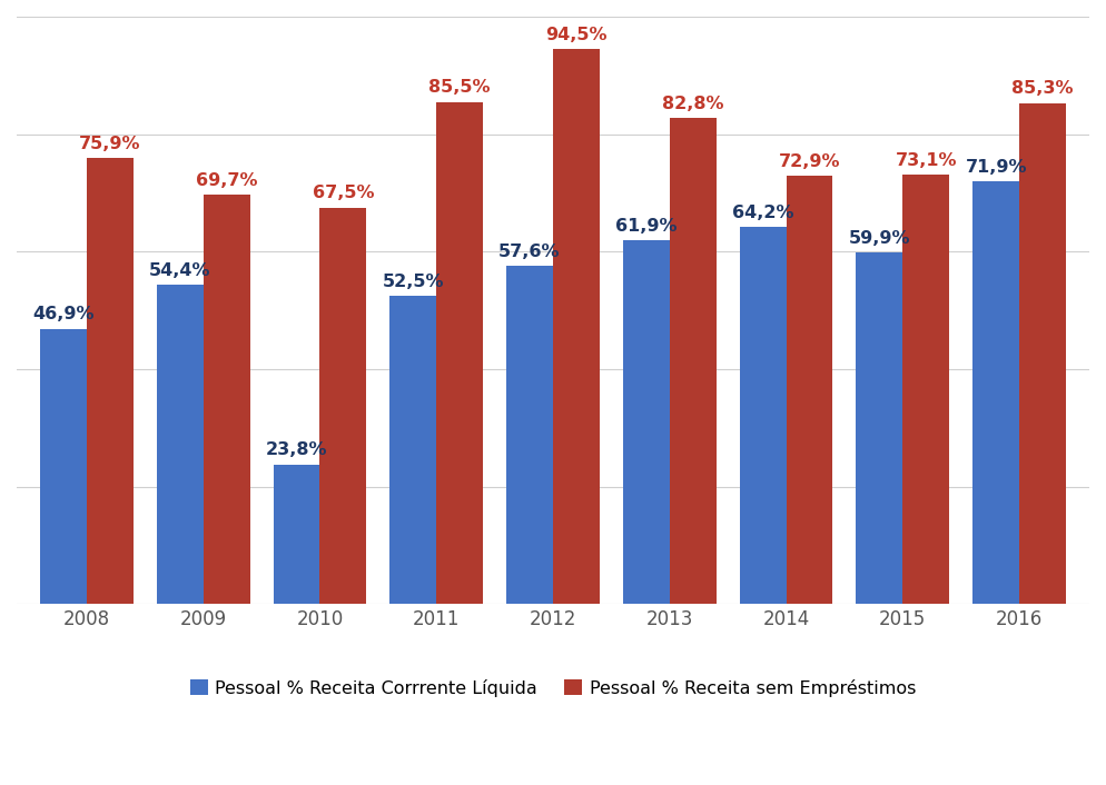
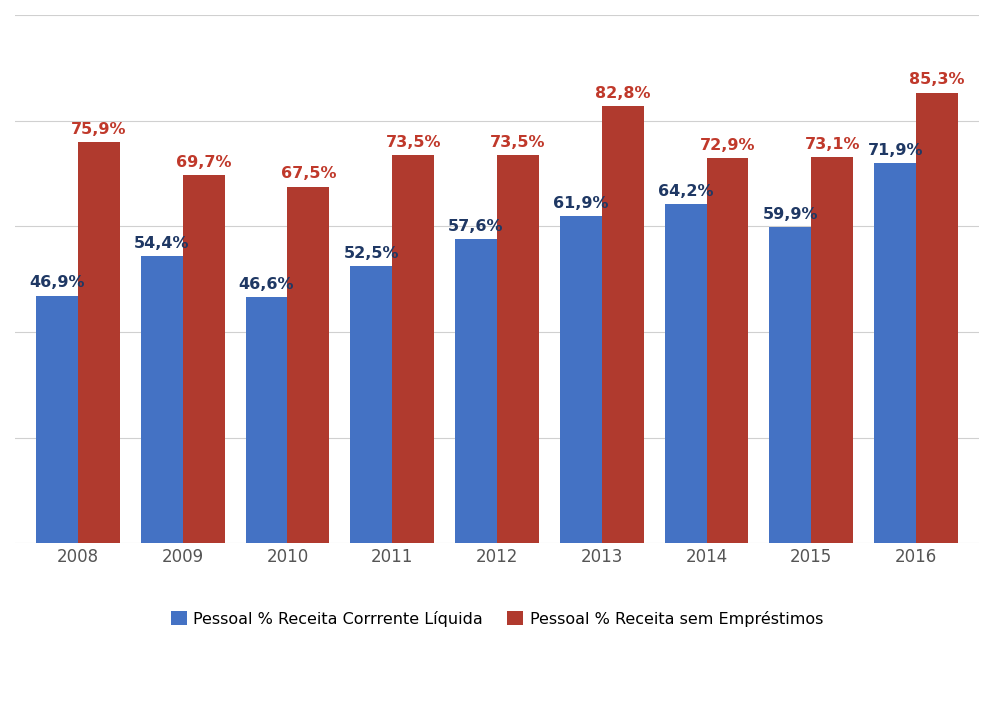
Pessoal % Receita Corrrente Líquida/2010: 23,8% -> 46,6%
Pessoal % Receita sem Empréstimos/2011: 85,5% -> 73,5%
Pessoal % Receita sem Empréstimos/2012: 94,5% -> 73,5%
